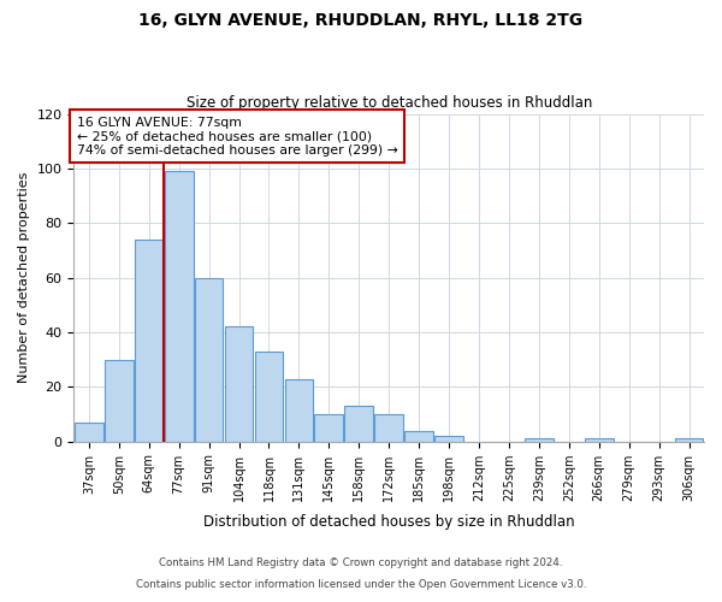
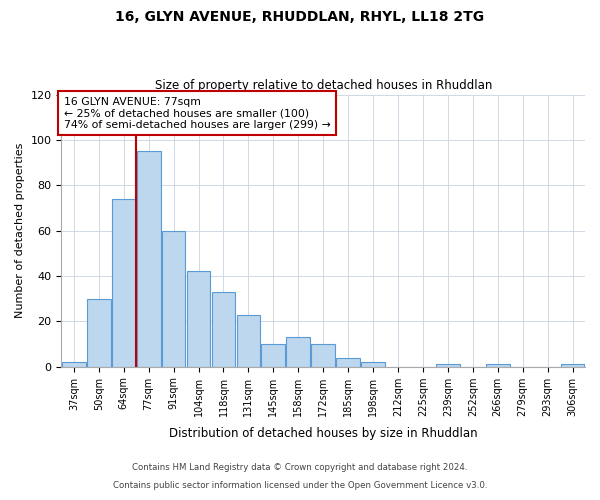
37sqm: 7 -> 2
77sqm: 99 -> 95
